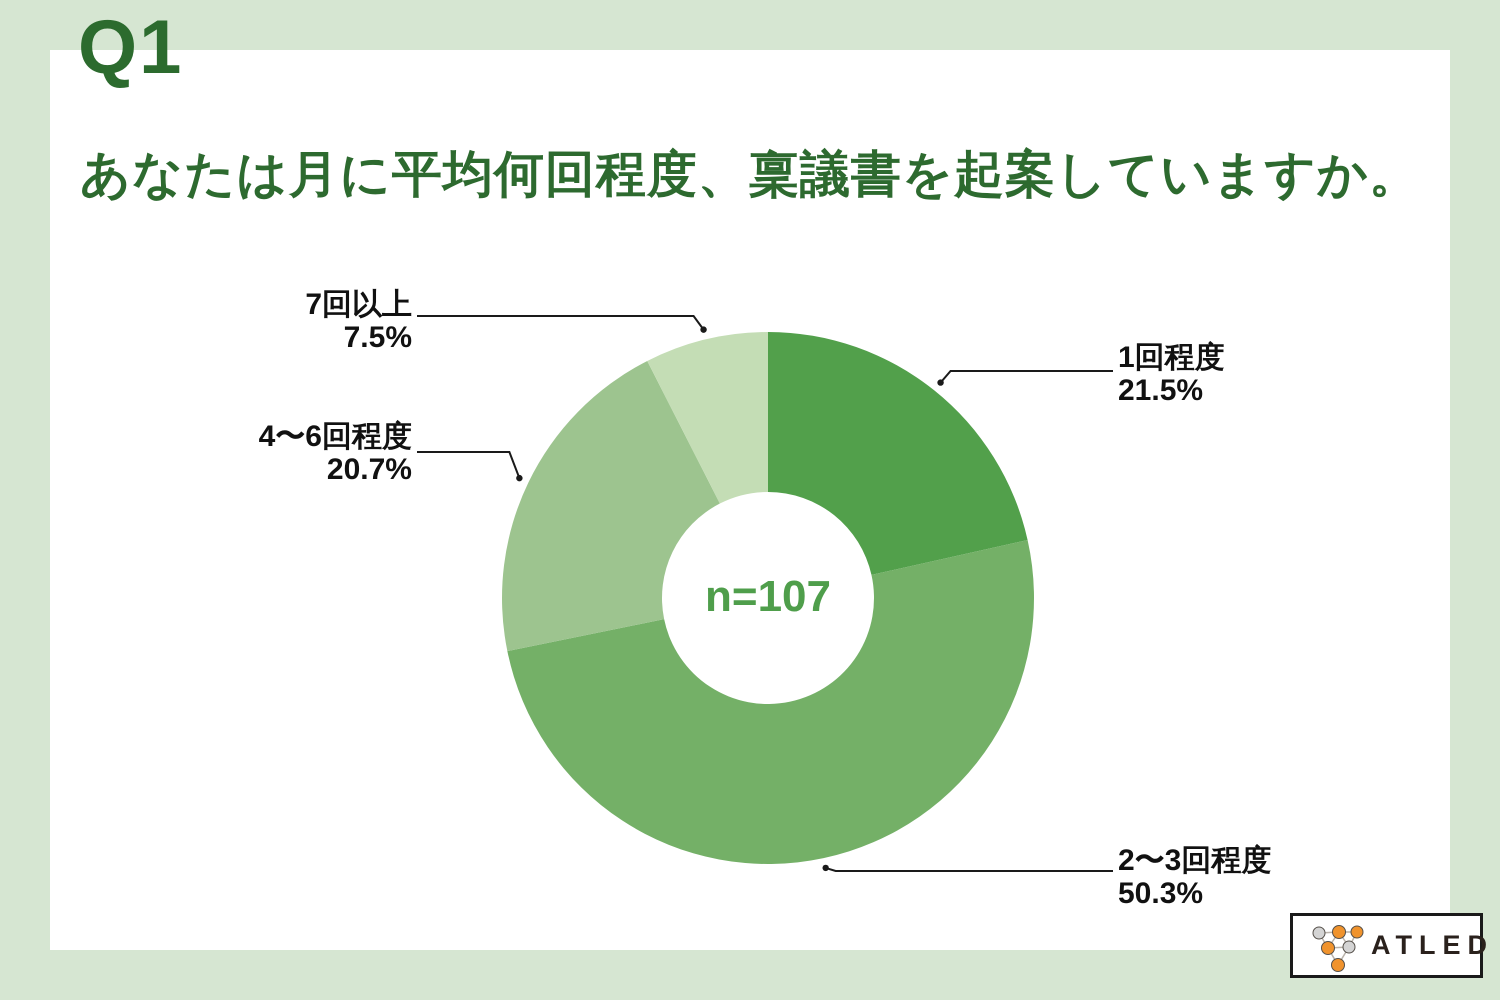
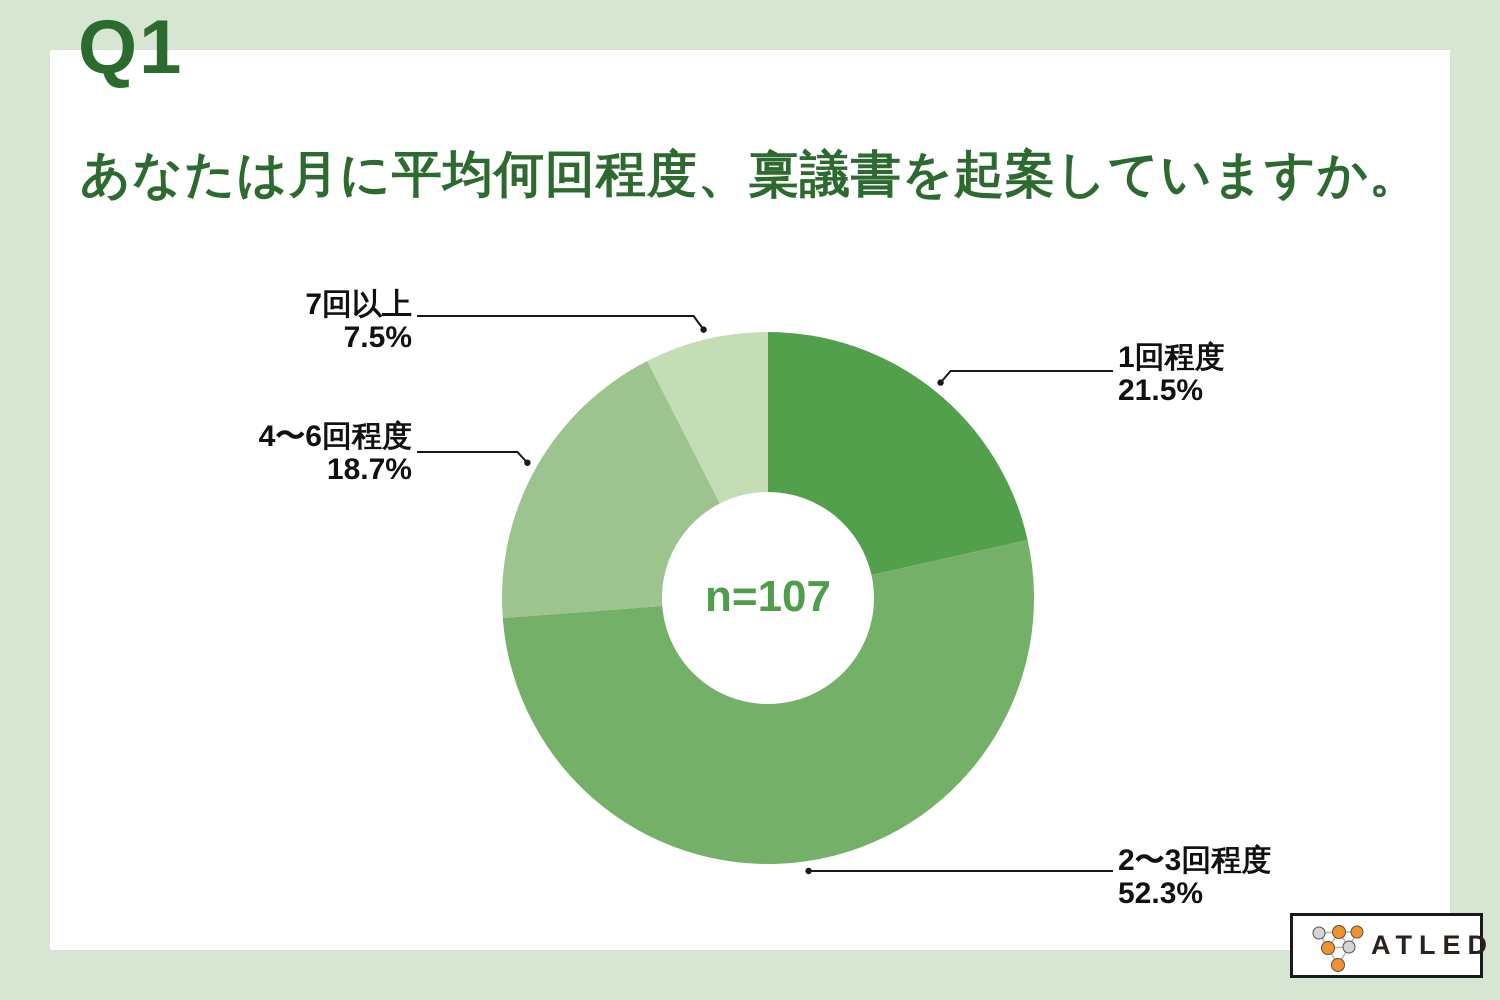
2〜3回程度: 50.3% -> 52.3%
4〜6回程度: 20.7% -> 18.7%
